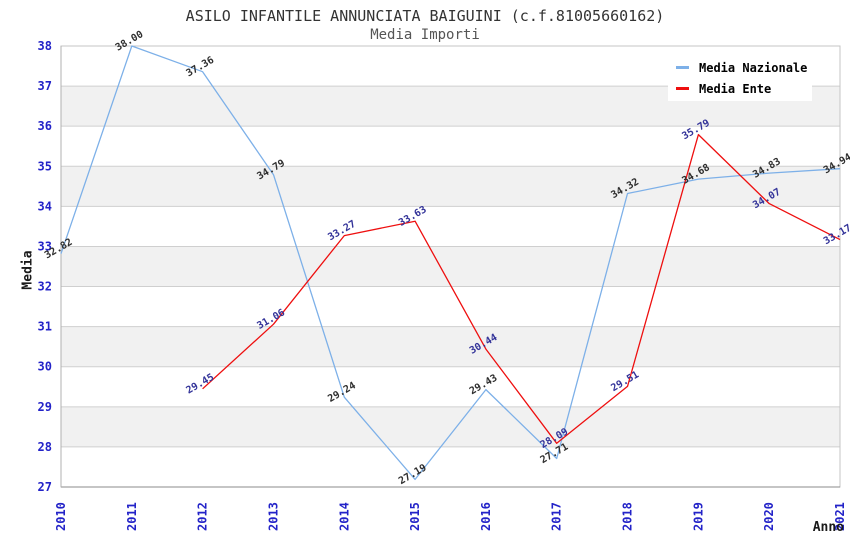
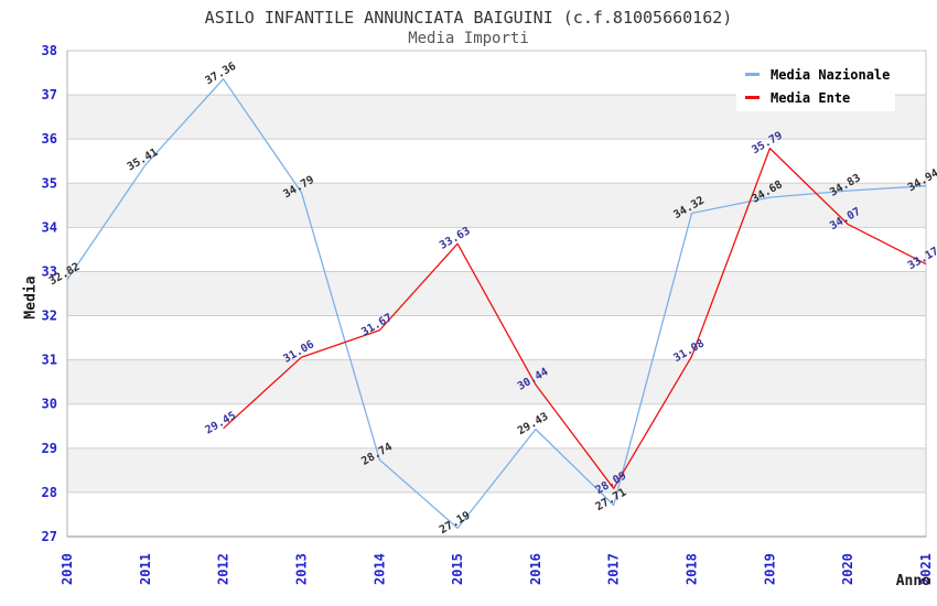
Media Nazionale/2011: 38.00 -> 35.41
Media Nazionale/2014: 29.24 -> 28.74
Media Ente/2014: 33.27 -> 31.67
Media Ente/2018: 29.51 -> 31.08
